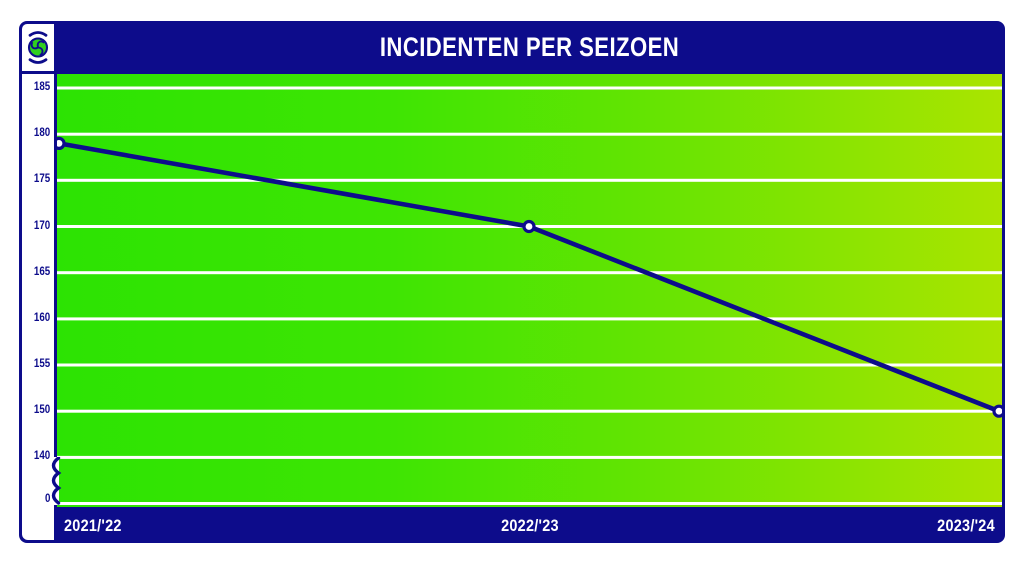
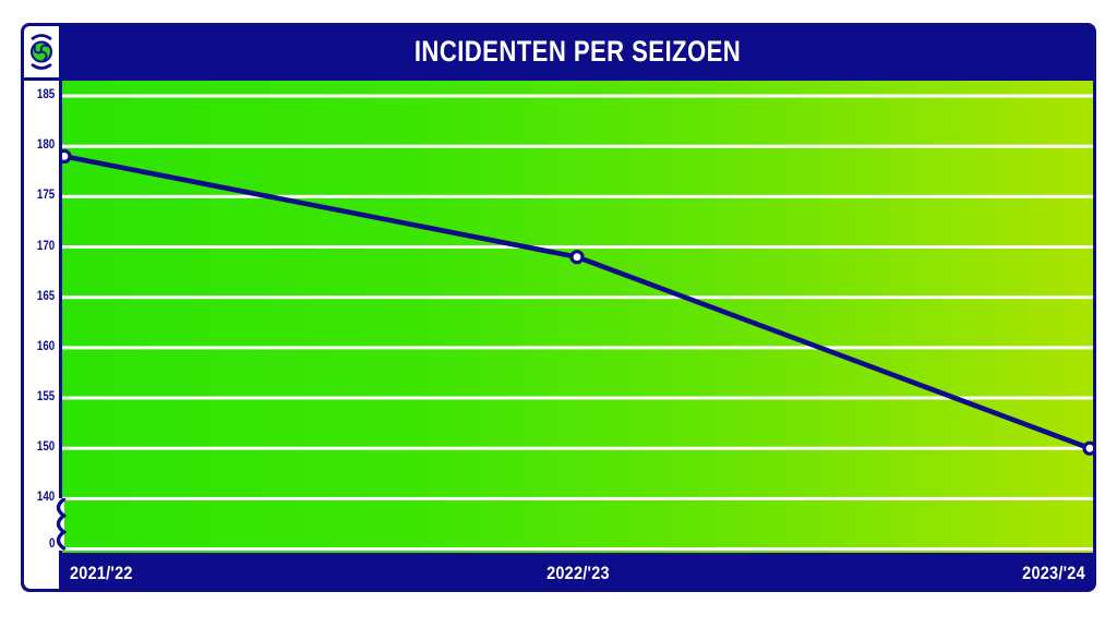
2022/'23: 170 -> 169
